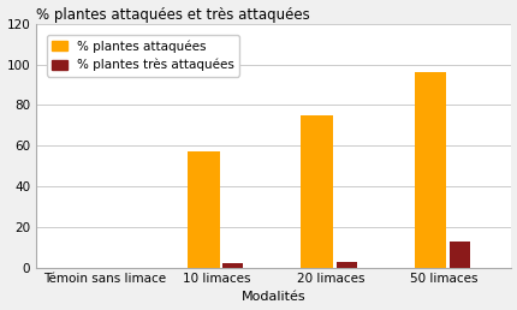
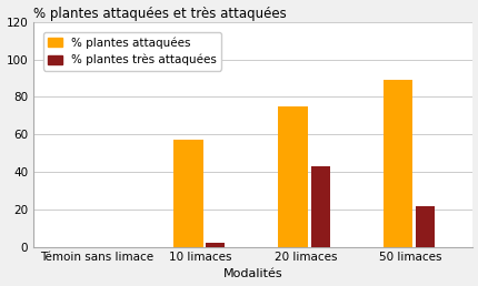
% plantes très attaquées/20 limaces: 3 -> 43
% plantes attaquées/50 limaces: 96 -> 89
% plantes très attaquées/50 limaces: 13 -> 22
